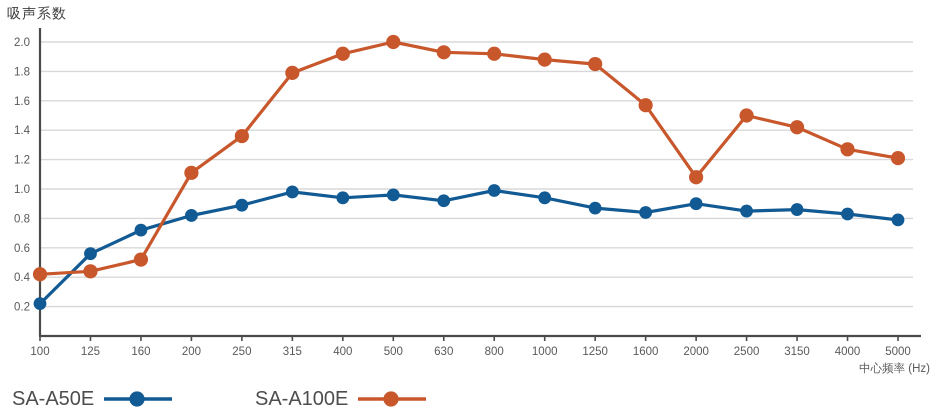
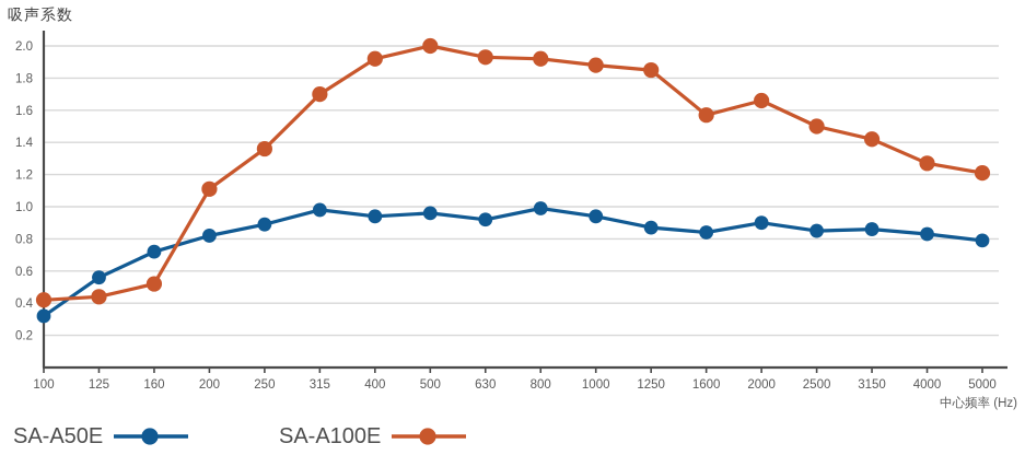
SA-A50E/100: 0.22 -> 0.32
SA-A100E/315: 1.79 -> 1.70
SA-A100E/2000: 1.08 -> 1.66
